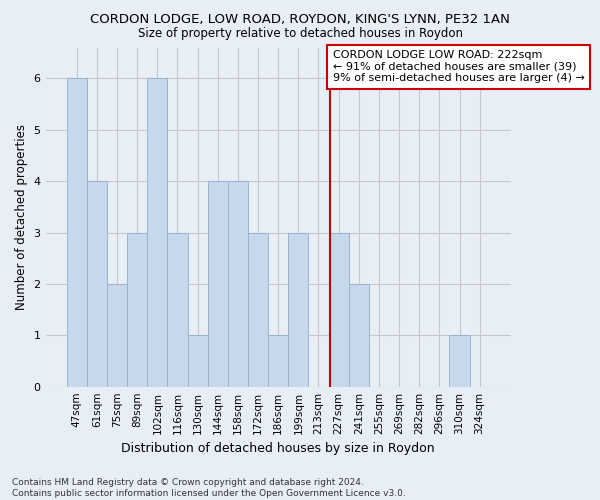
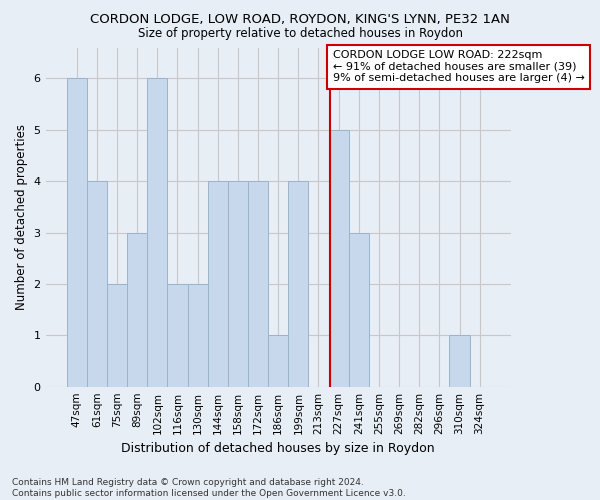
116sqm: 3 -> 2
130sqm: 1 -> 2
172sqm: 3 -> 4
199sqm: 3 -> 4
227sqm: 3 -> 5
241sqm: 2 -> 3
